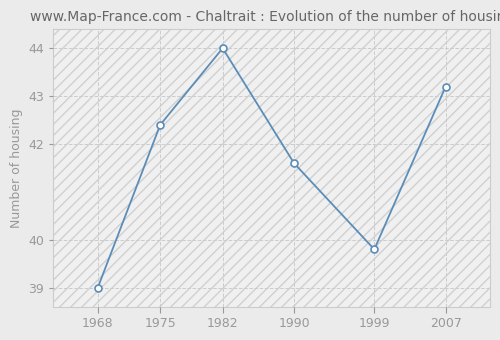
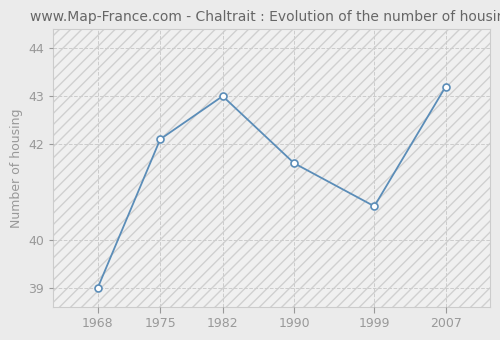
1975: 42.4 -> 42.1
1982: 44.0 -> 43.0
1999: 39.8 -> 40.7
